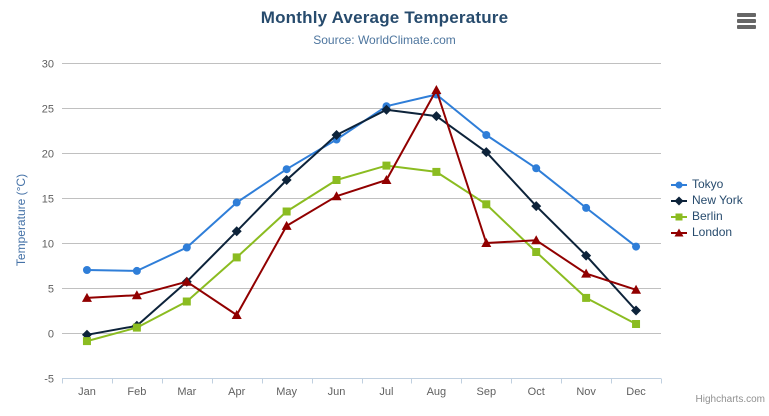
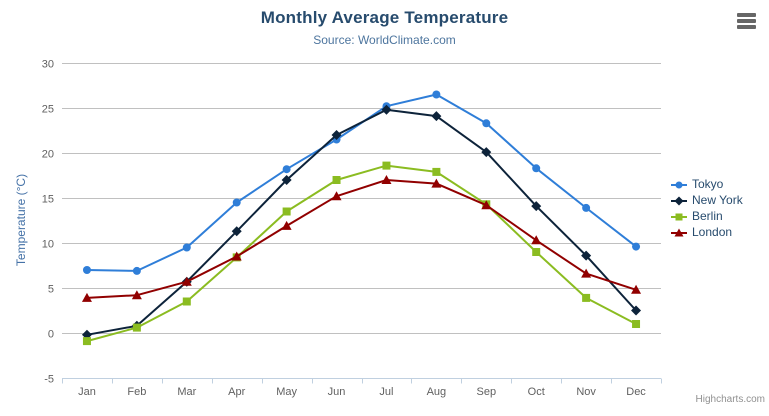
London/Apr: 2 -> 8
London/Aug: 27 -> 17
Tokyo/Sep: 22 -> 23
London/Sep: 10 -> 14
